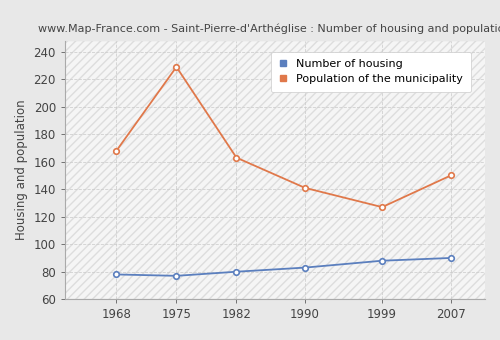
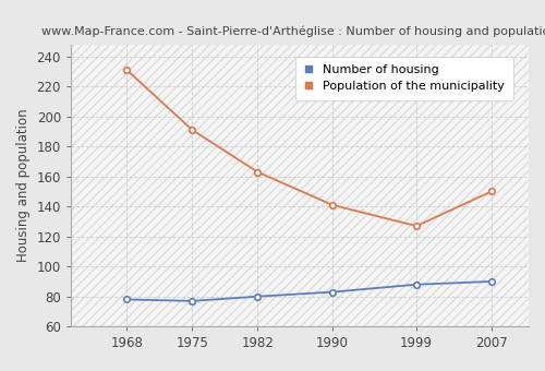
Population of the municipality/1968: 168 -> 231
Population of the municipality/1975: 229 -> 191
